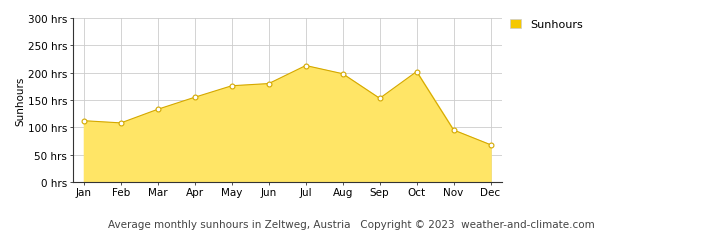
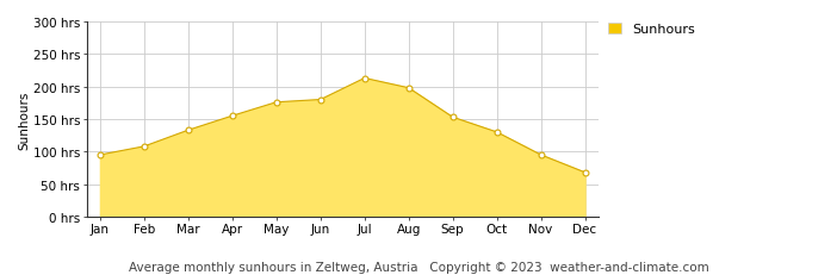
Jan: 112 hrs -> 95 hrs
Oct: 202 hrs -> 130 hrs
